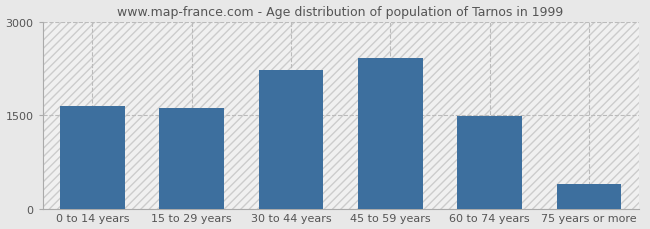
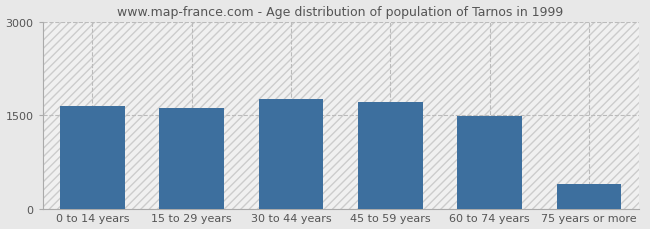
30 to 44 years: 2220 -> 1760
45 to 59 years: 2420 -> 1720
